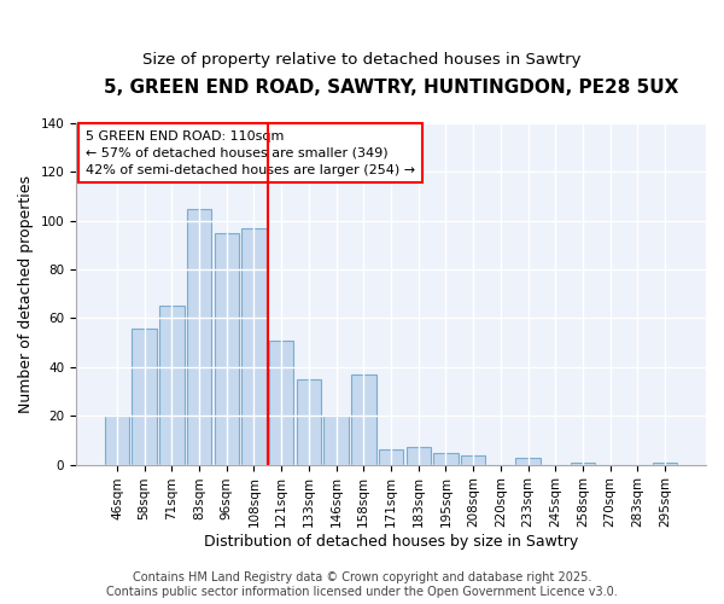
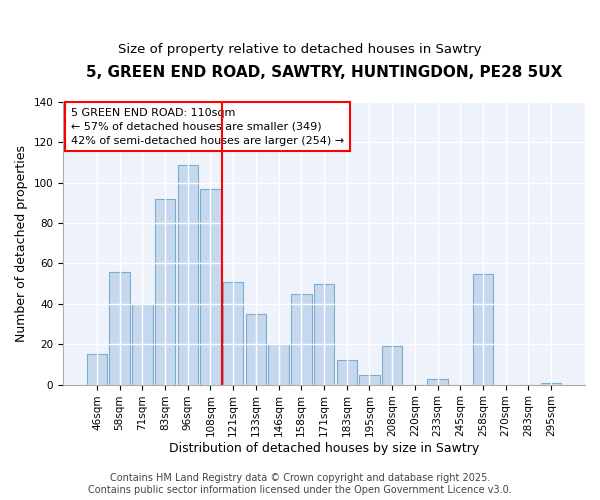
46sqm: 20 -> 15
71sqm: 65 -> 40
83sqm: 105 -> 92
96sqm: 95 -> 109
158sqm: 37 -> 45
171sqm: 6 -> 50
183sqm: 7 -> 12
208sqm: 4 -> 19
258sqm: 1 -> 55
